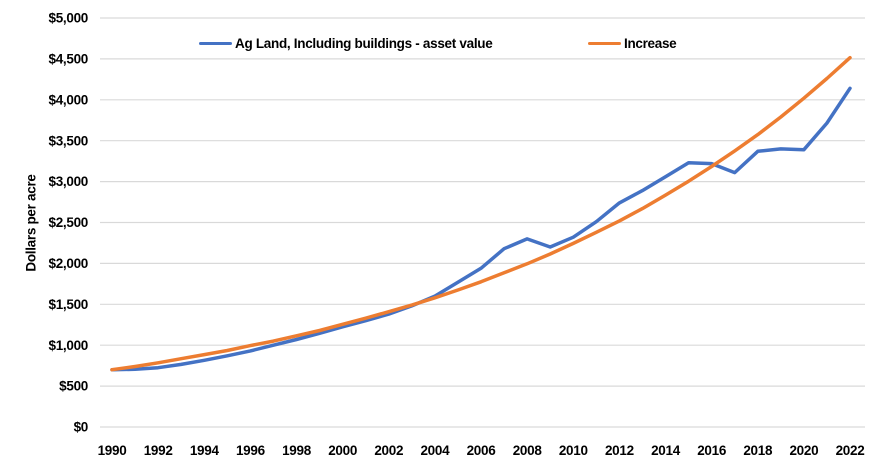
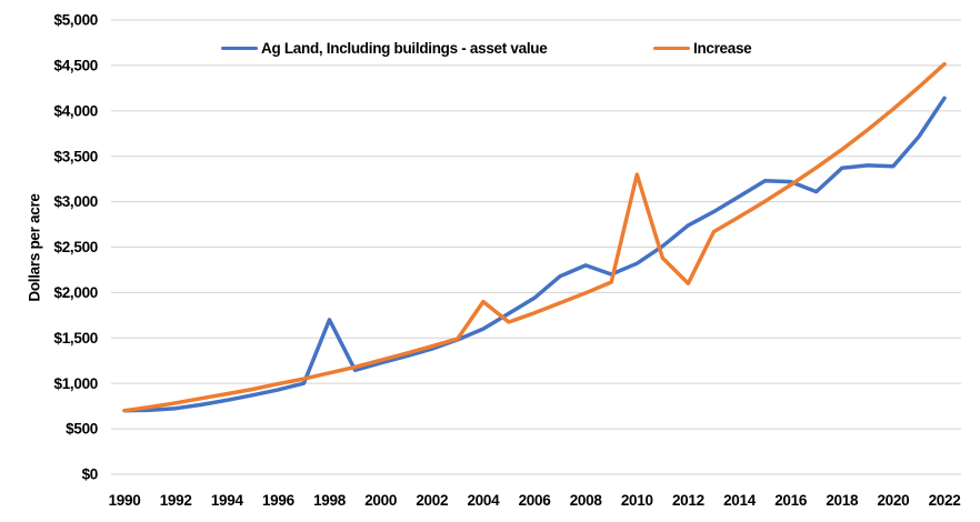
Ag Land, Including buildings - asset value/1998: $1100 -> $1700
Increase/2004: $1600 -> $1900
Increase/2010: $2200 -> $3300
Increase/2012: $2500 -> $2100
